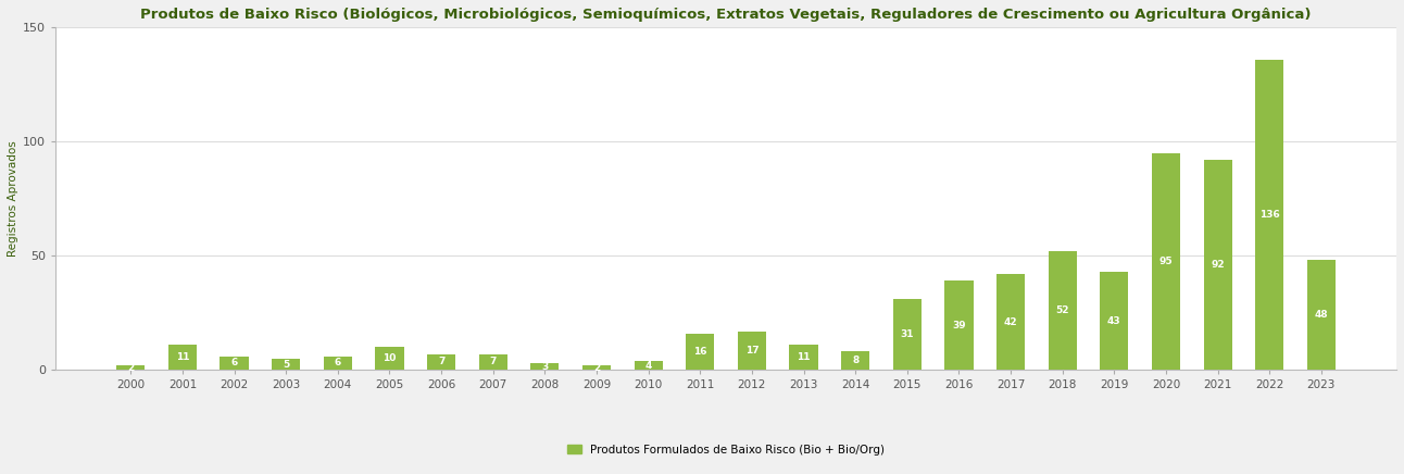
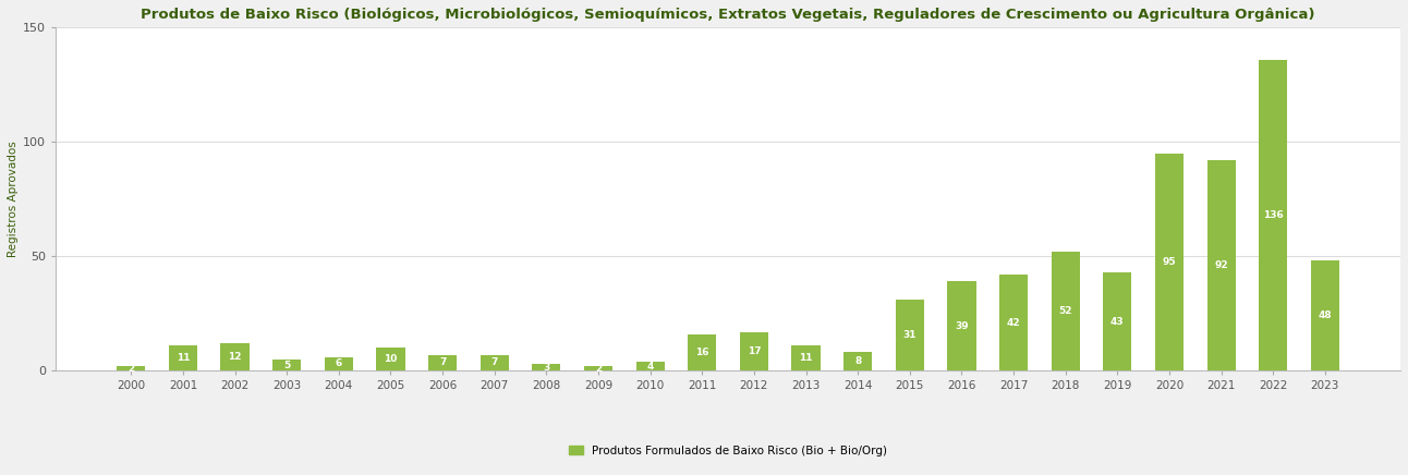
2002: 6 -> 12
